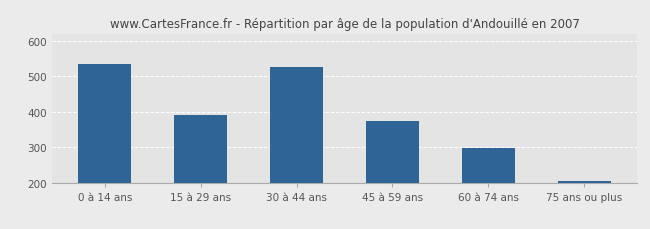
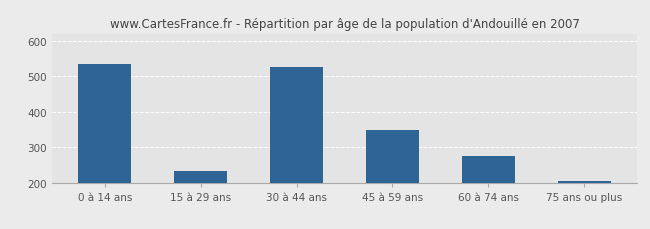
15 à 29 ans: 390 -> 235
45 à 59 ans: 375 -> 350
60 à 74 ans: 297 -> 275
